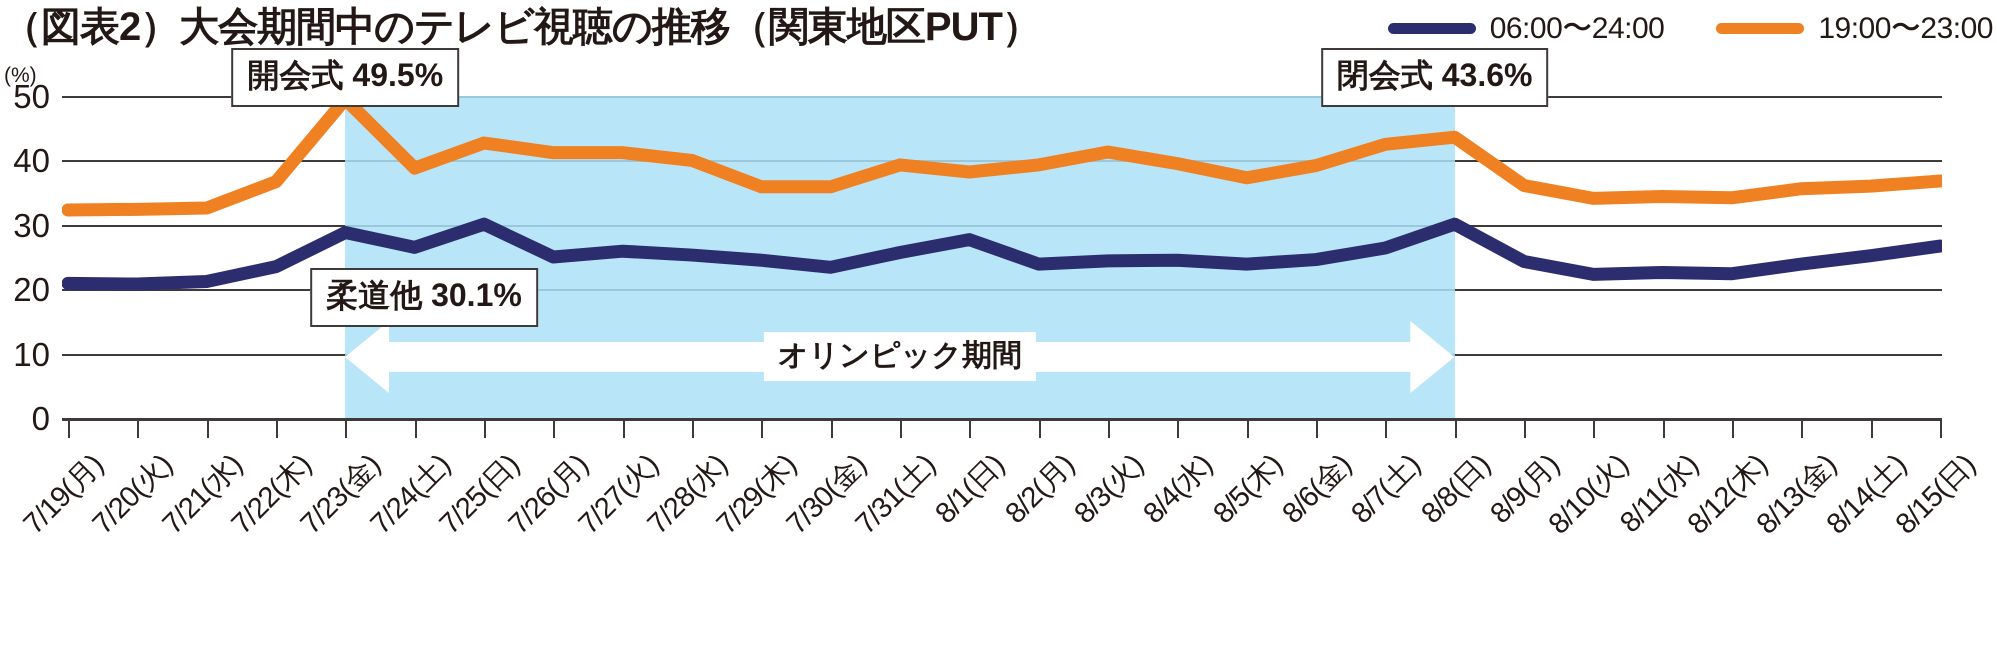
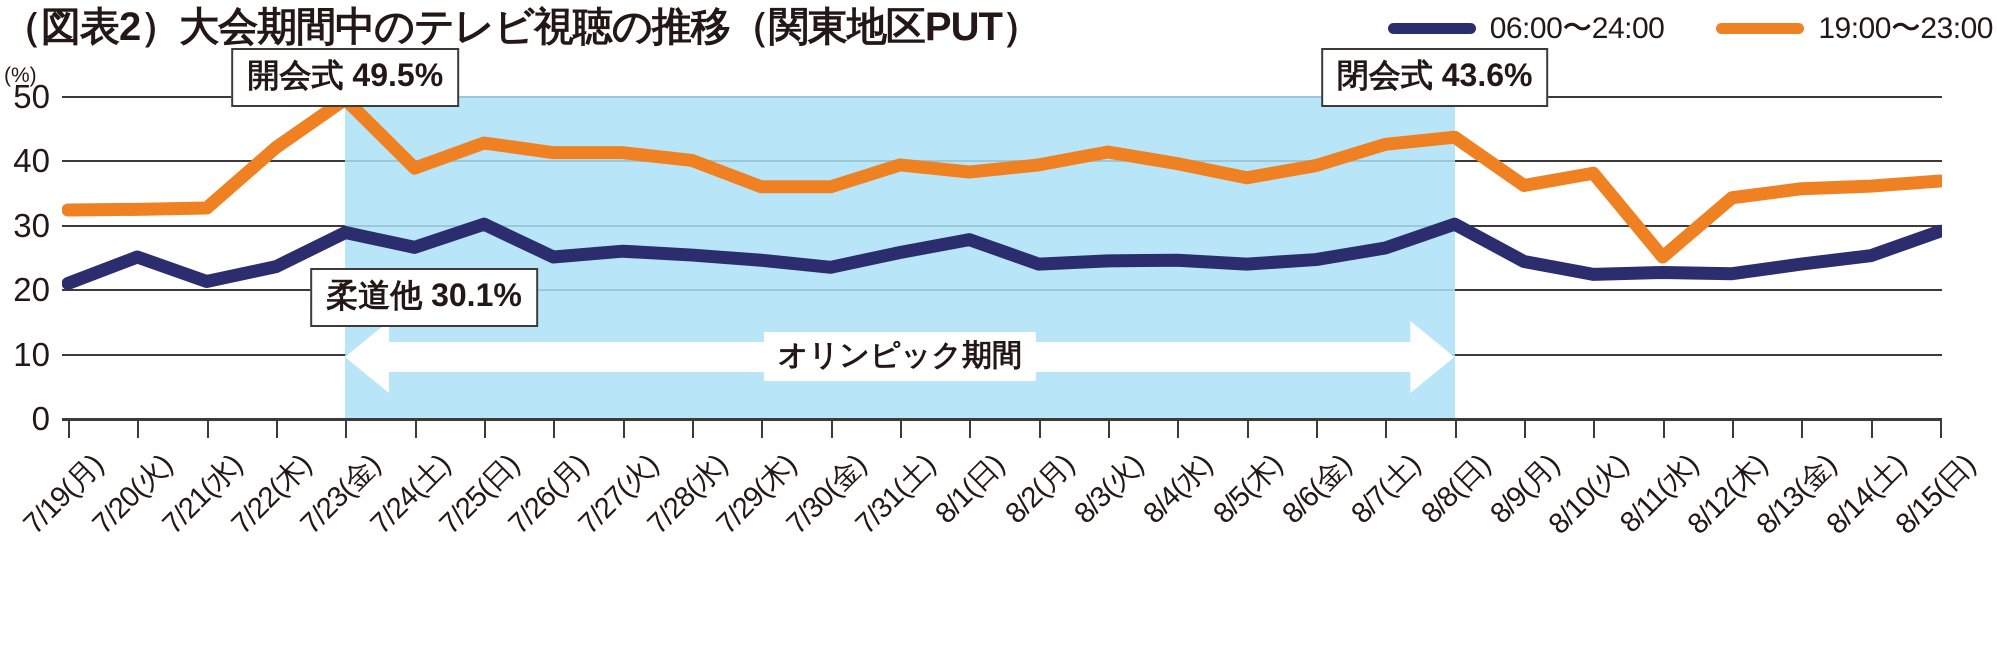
06:00〜24:00/7/20(火): 21 -> 25
19:00〜23:00/7/22(木): 37 -> 42
19:00〜23:00/8/10(火): 34 -> 38
19:00〜23:00/8/11(水): 34 -> 25
06:00〜24:00/8/15(日): 27 -> 29
